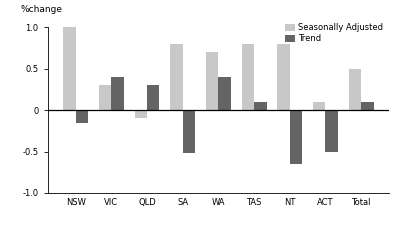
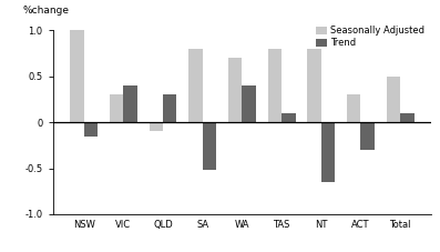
Seasonally Adjusted/ACT: 0.1 -> 0.3
Trend/ACT: -0.50 -> -0.30
